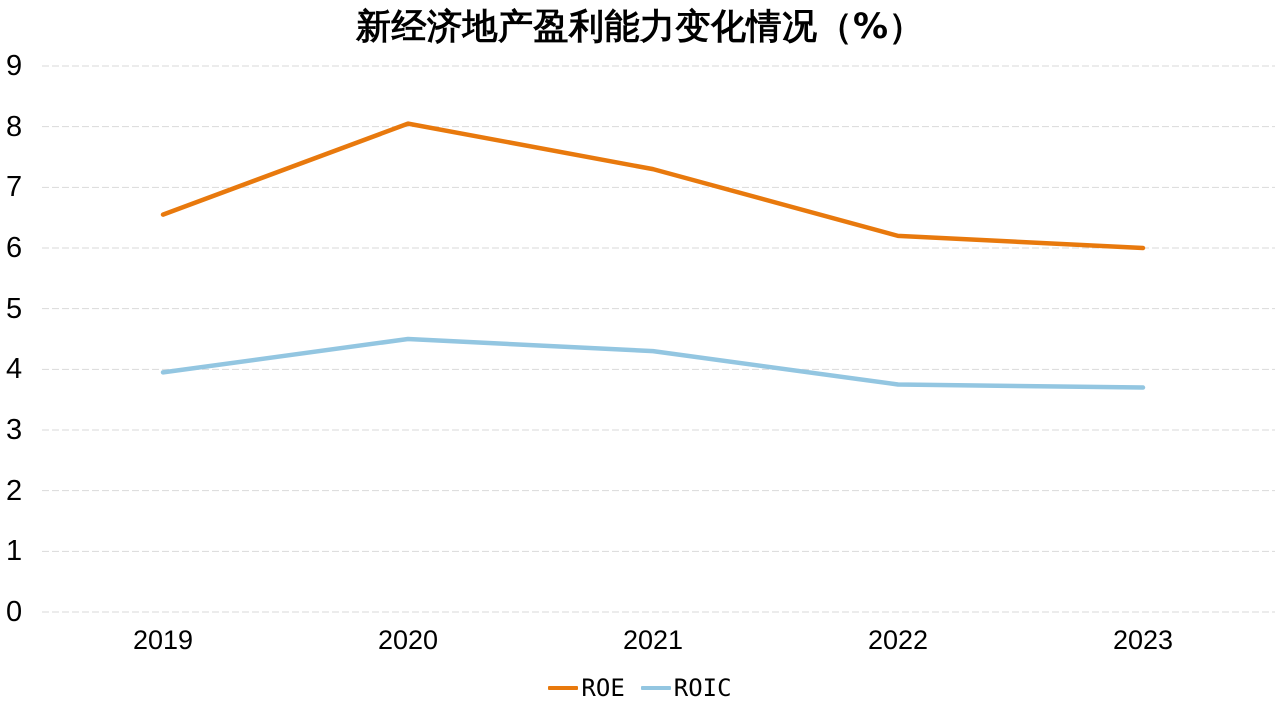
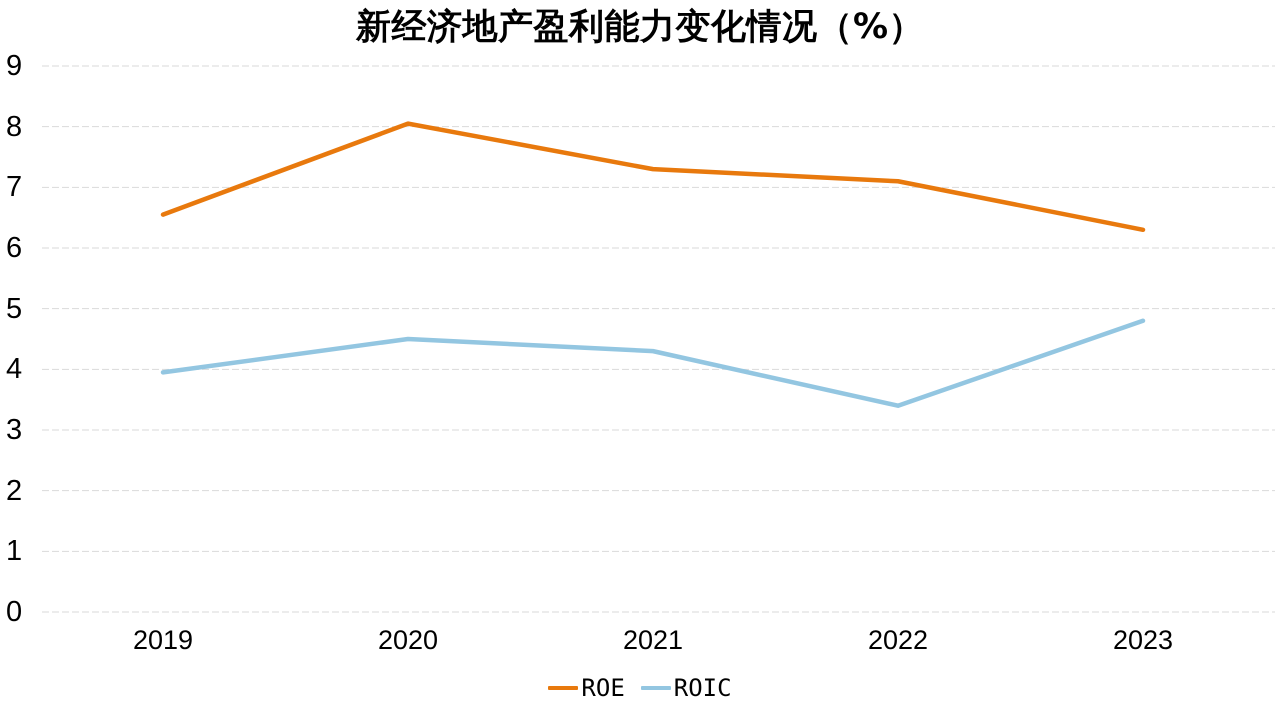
ROE/2022: 6.2 -> 7.1
ROIC/2022: 3.8 -> 3.4
ROE/2023: 6.0 -> 6.3
ROIC/2023: 3.7 -> 4.8
